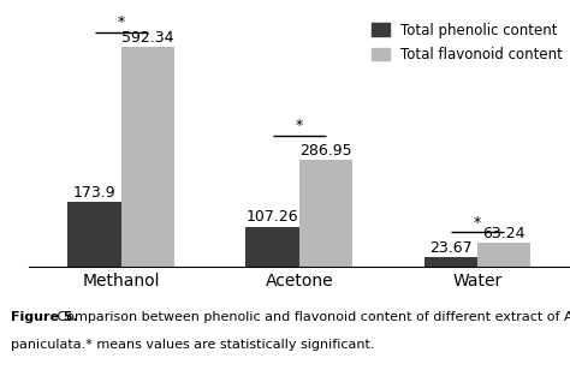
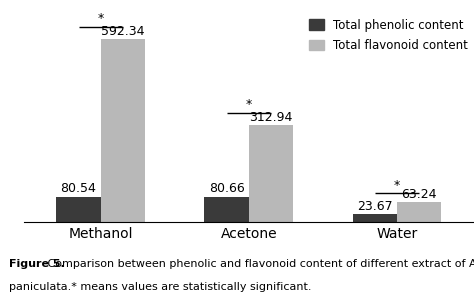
Total phenolic content/Methanol: 173.9 -> 80.54
Total phenolic content/Acetone: 107.26 -> 80.66
Total flavonoid content/Acetone: 286.95 -> 312.94
